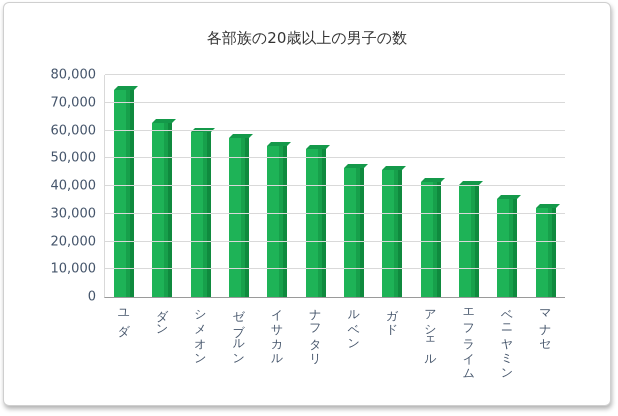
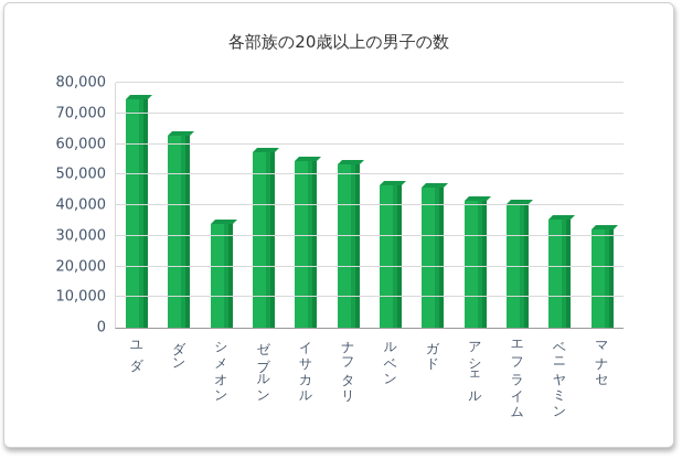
シメオン: 59000 -> 34000
